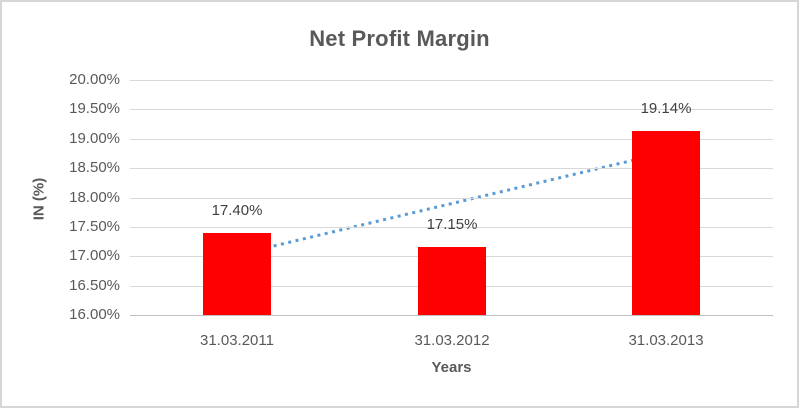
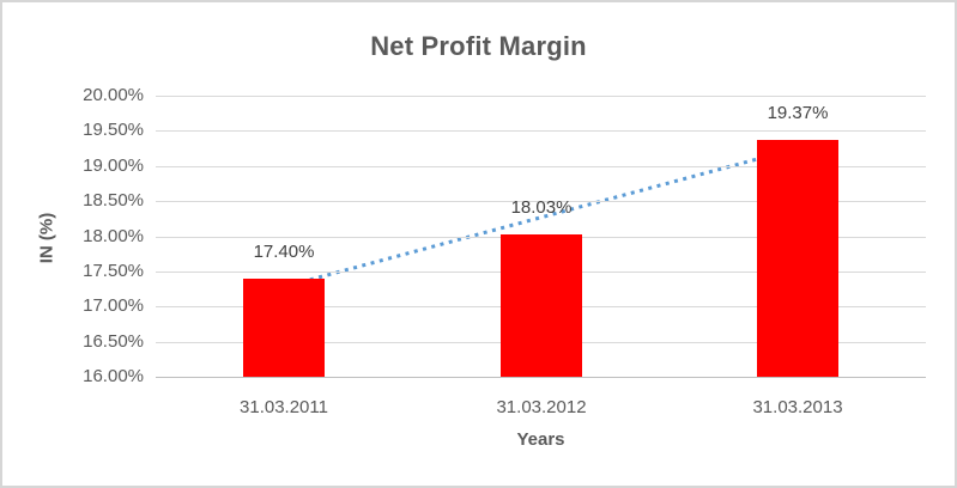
31.03.2012: 17.15% -> 18.03%
31.03.2013: 19.14% -> 19.37%
